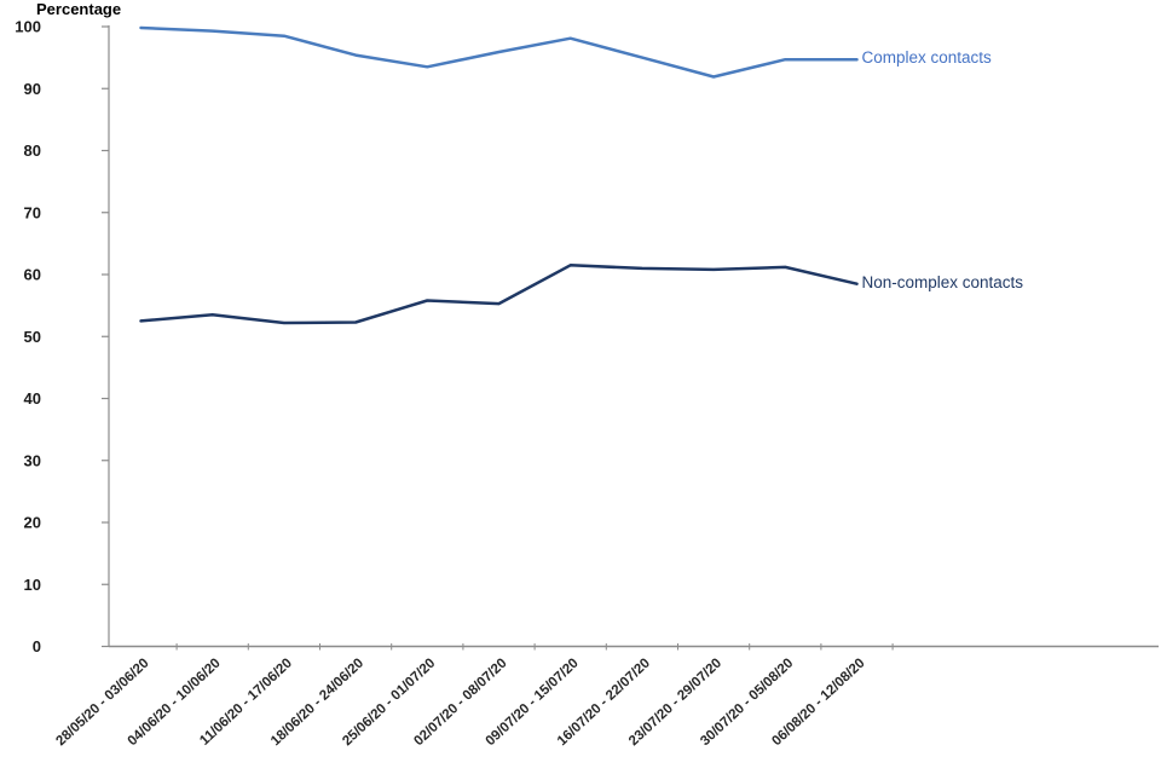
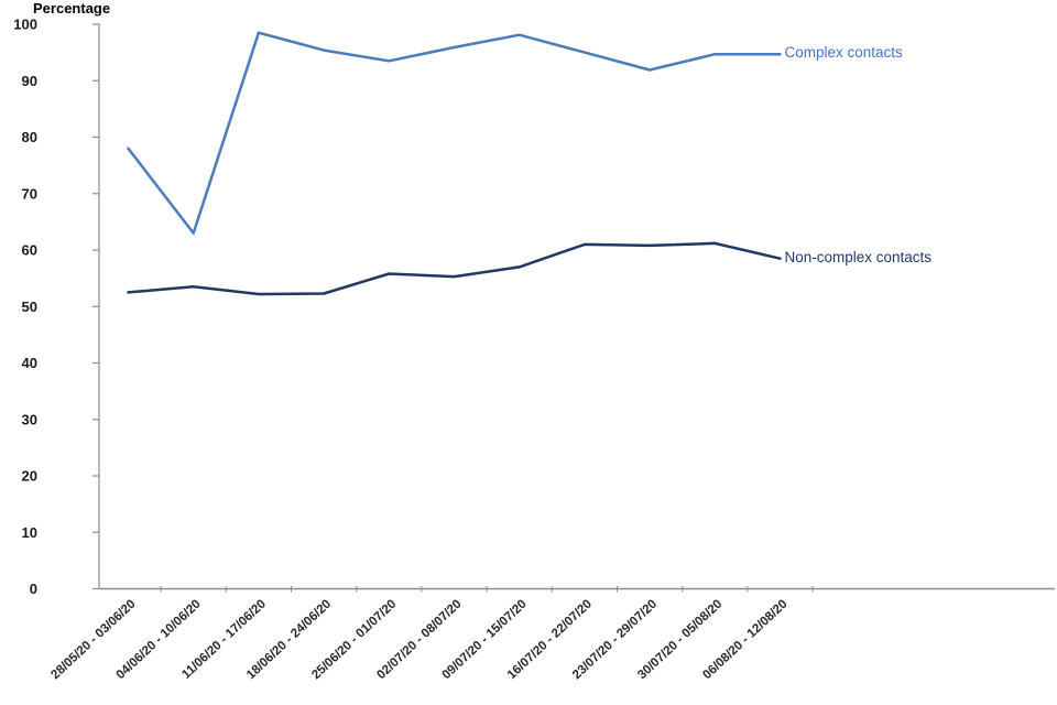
Complex contacts/28/05/20 - 03/06/20: 100 -> 78
Complex contacts/04/06/20 - 10/06/20: 99 -> 63
Non-complex contacts/09/07/20 - 15/07/20: 62 -> 57
